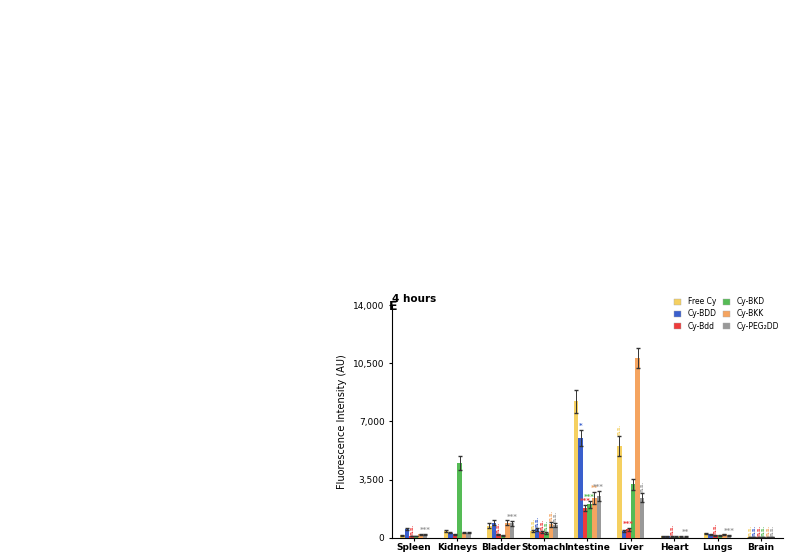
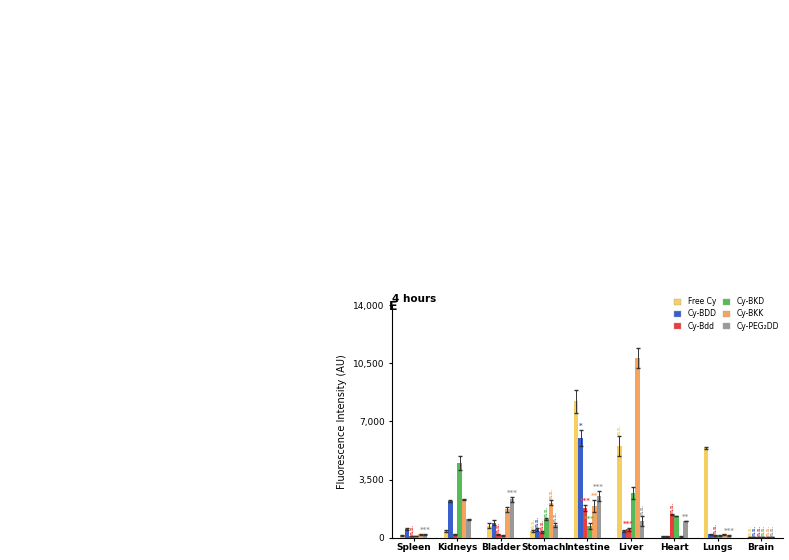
Cy-BDD/Kidneys: 300 -> 2,200
Cy-BKK/Kidneys: 300 -> 2,300
Cy-PEG₂DD/Kidneys: 300 -> 1,100
Cy-BKK/Bladder: 900 -> 1,700
Cy-PEG₂DD/Bladder: 800 -> 2,300
Cy-BKD/Stomach: 300 -> 1,100
Cy-BKK/Stomach: 800 -> 2,100
Cy-BKD/Intestine: 2,000 -> 700
Cy-BKK/Intestine: 2,400 -> 1,900
Cy-BKD/Liver: 3,200 -> 2,700
Cy-PEG₂DD/Liver: 2,400 -> 1,000
Cy-Bdd/Heart: 100 -> 1,400
Cy-BKD/Heart: 100 -> 1,300
Cy-PEG₂DD/Heart: 100 -> 1,000
Free Cy/Lungs: 200 -> 5,400
